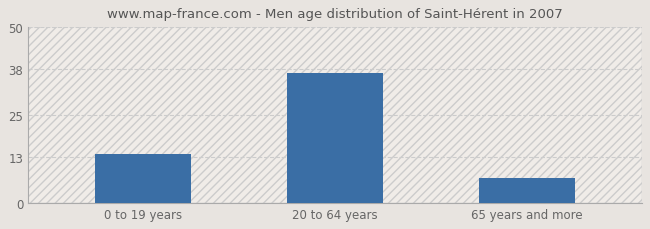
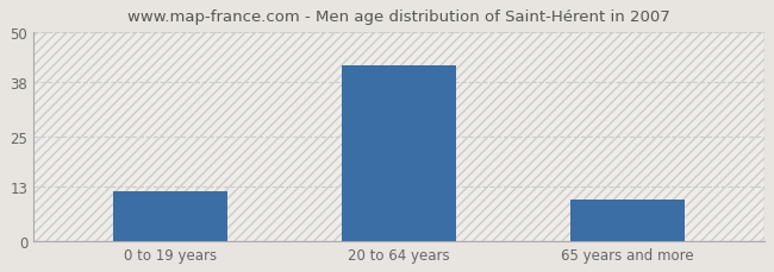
0 to 19 years: 14 -> 12
20 to 64 years: 37 -> 42
65 years and more: 7 -> 10
